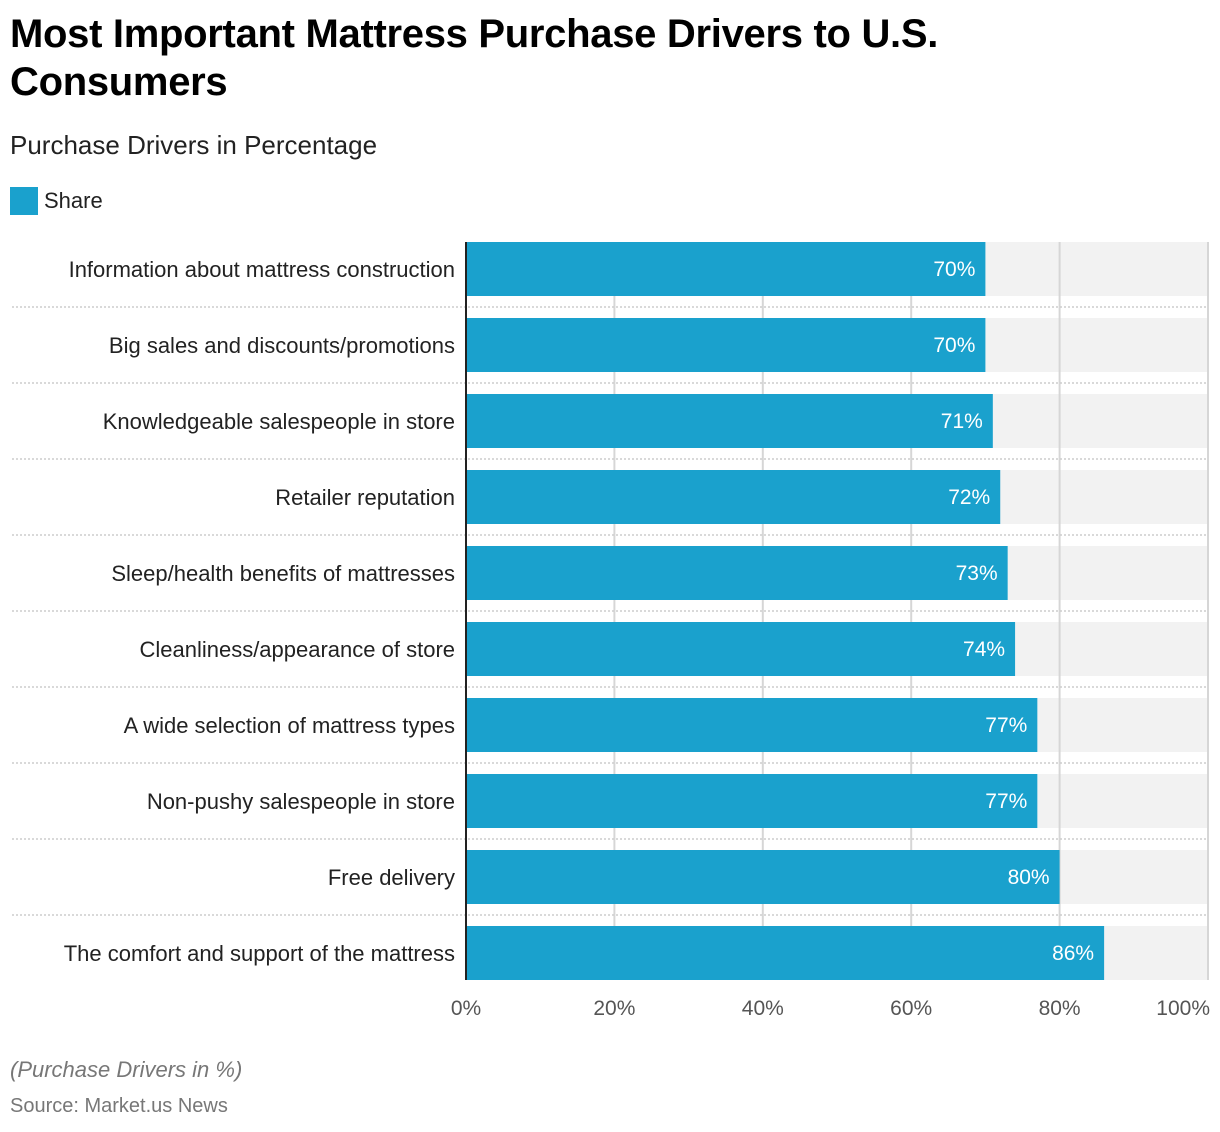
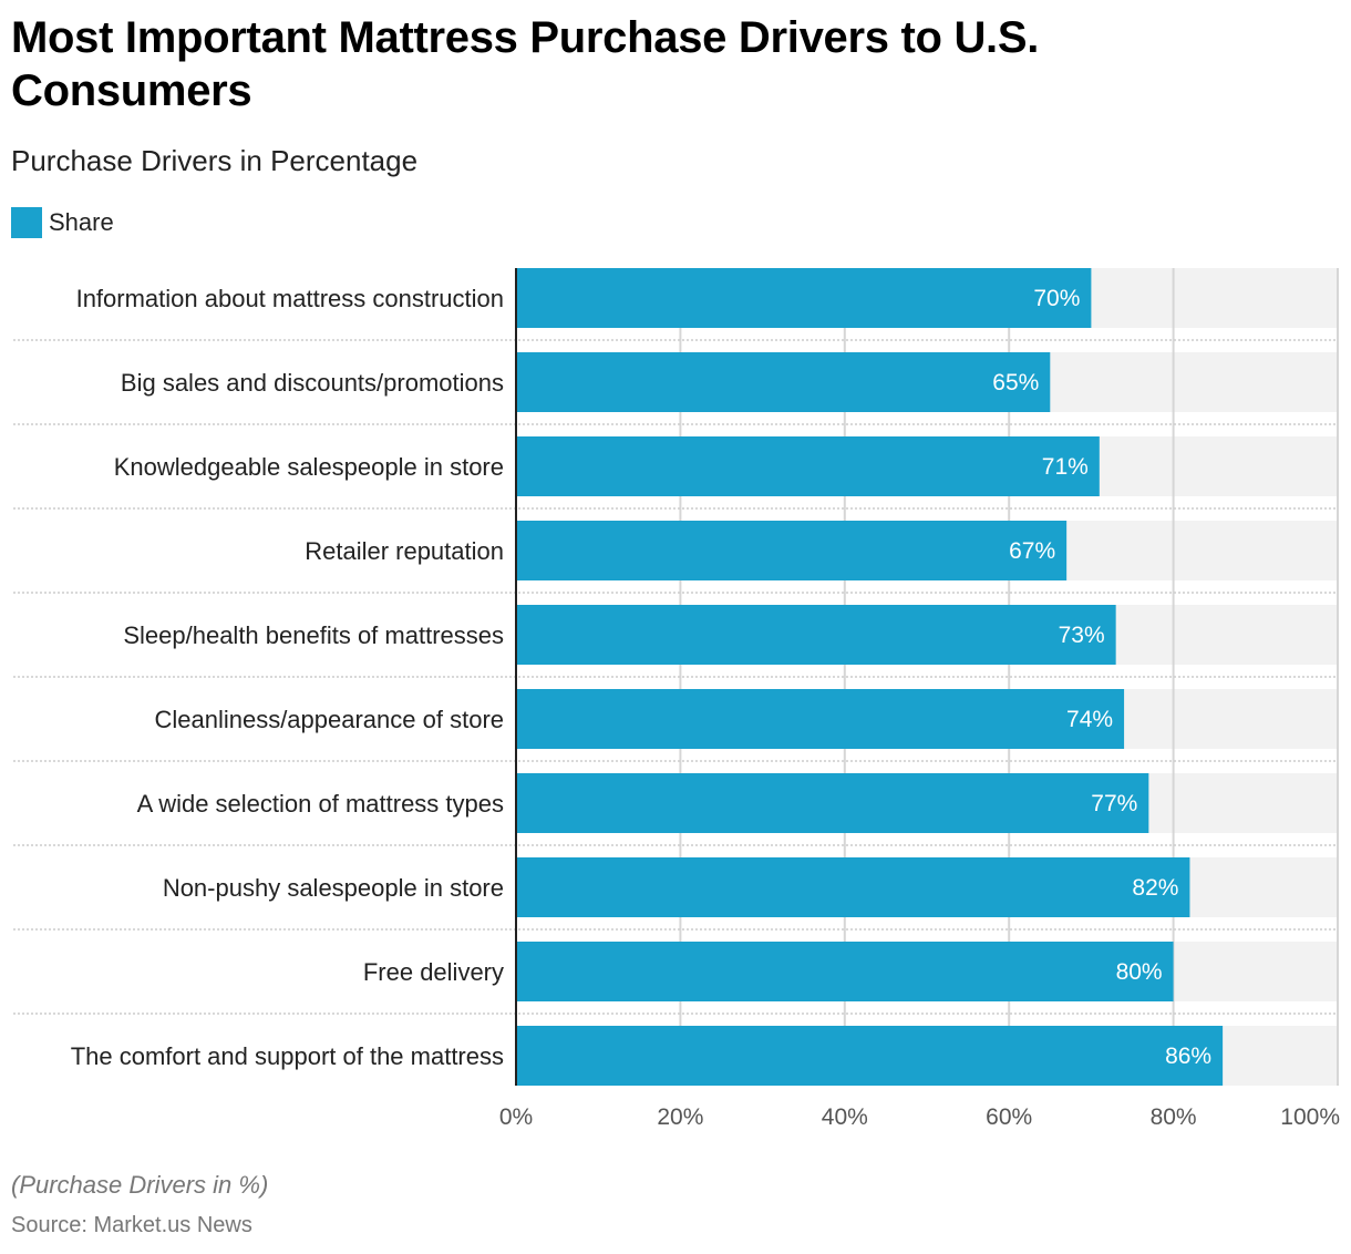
Big sales and discounts/promotions: 70% -> 65%
Retailer reputation: 72% -> 67%
Non-pushy salespeople in store: 77% -> 82%
